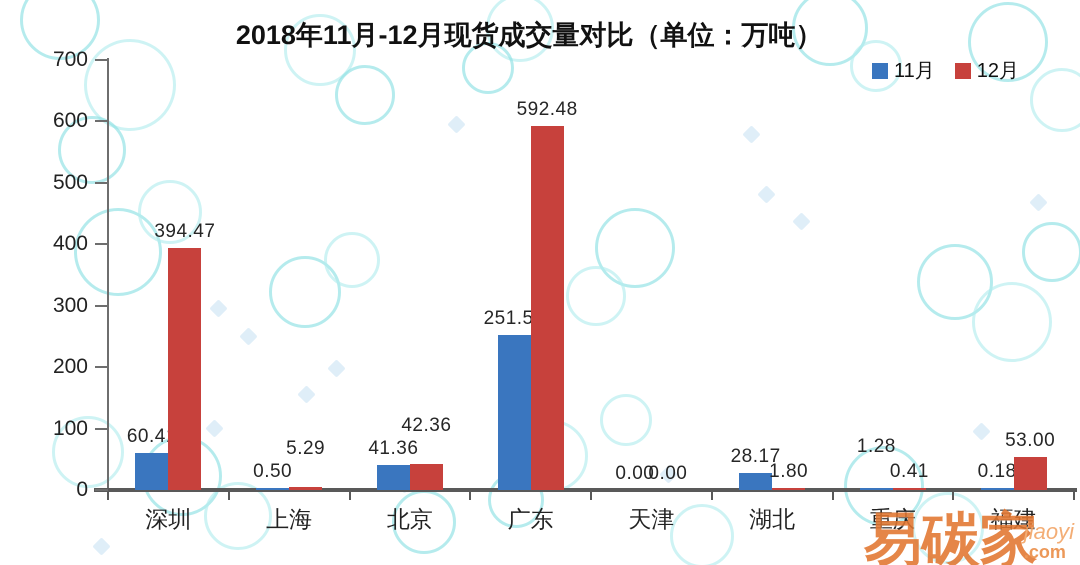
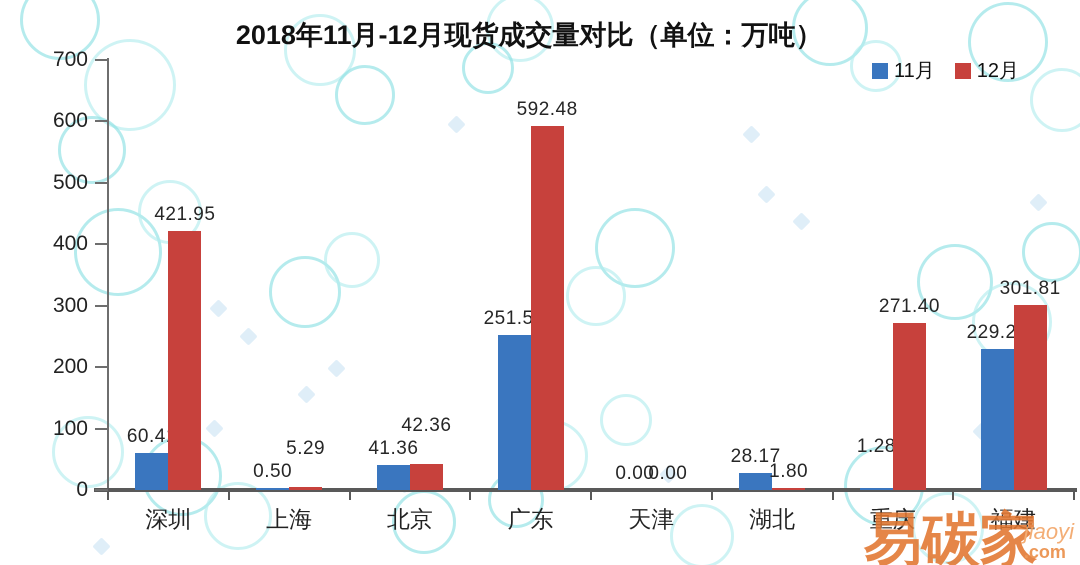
12月/深圳: 394.47 -> 421.95
12月/重庆: 0.41 -> 271.40
11月/福建: 0.18 -> 229.20
12月/福建: 53.00 -> 301.81
